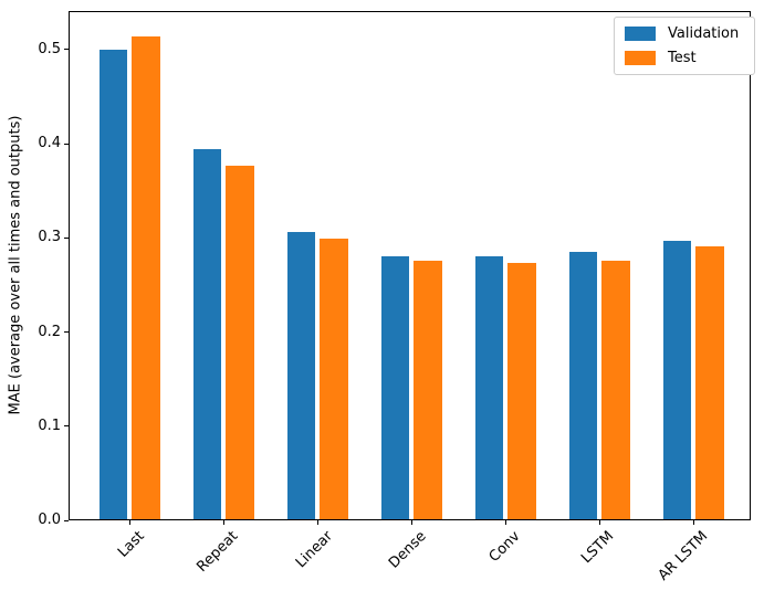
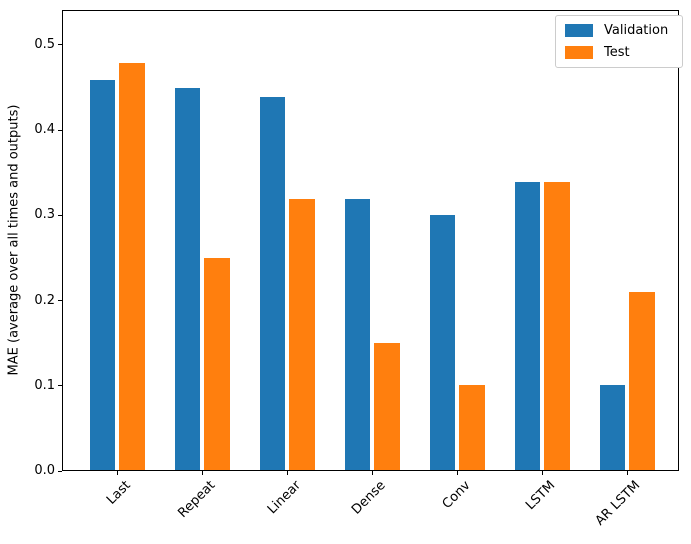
Validation/Last: 0.50 -> 0.46
Test/Last: 0.52 -> 0.48
Validation/Repeat: 0.40 -> 0.45
Test/Repeat: 0.38 -> 0.25
Validation/Linear: 0.31 -> 0.44
Test/Linear: 0.30 -> 0.32
Validation/Dense: 0.28 -> 0.32
Test/Dense: 0.28 -> 0.15
Validation/Conv: 0.28 -> 0.30
Test/Conv: 0.27 -> 0.10
Validation/LSTM: 0.28 -> 0.34
Test/LSTM: 0.28 -> 0.34
Validation/AR LSTM: 0.30 -> 0.10
Test/AR LSTM: 0.29 -> 0.21
